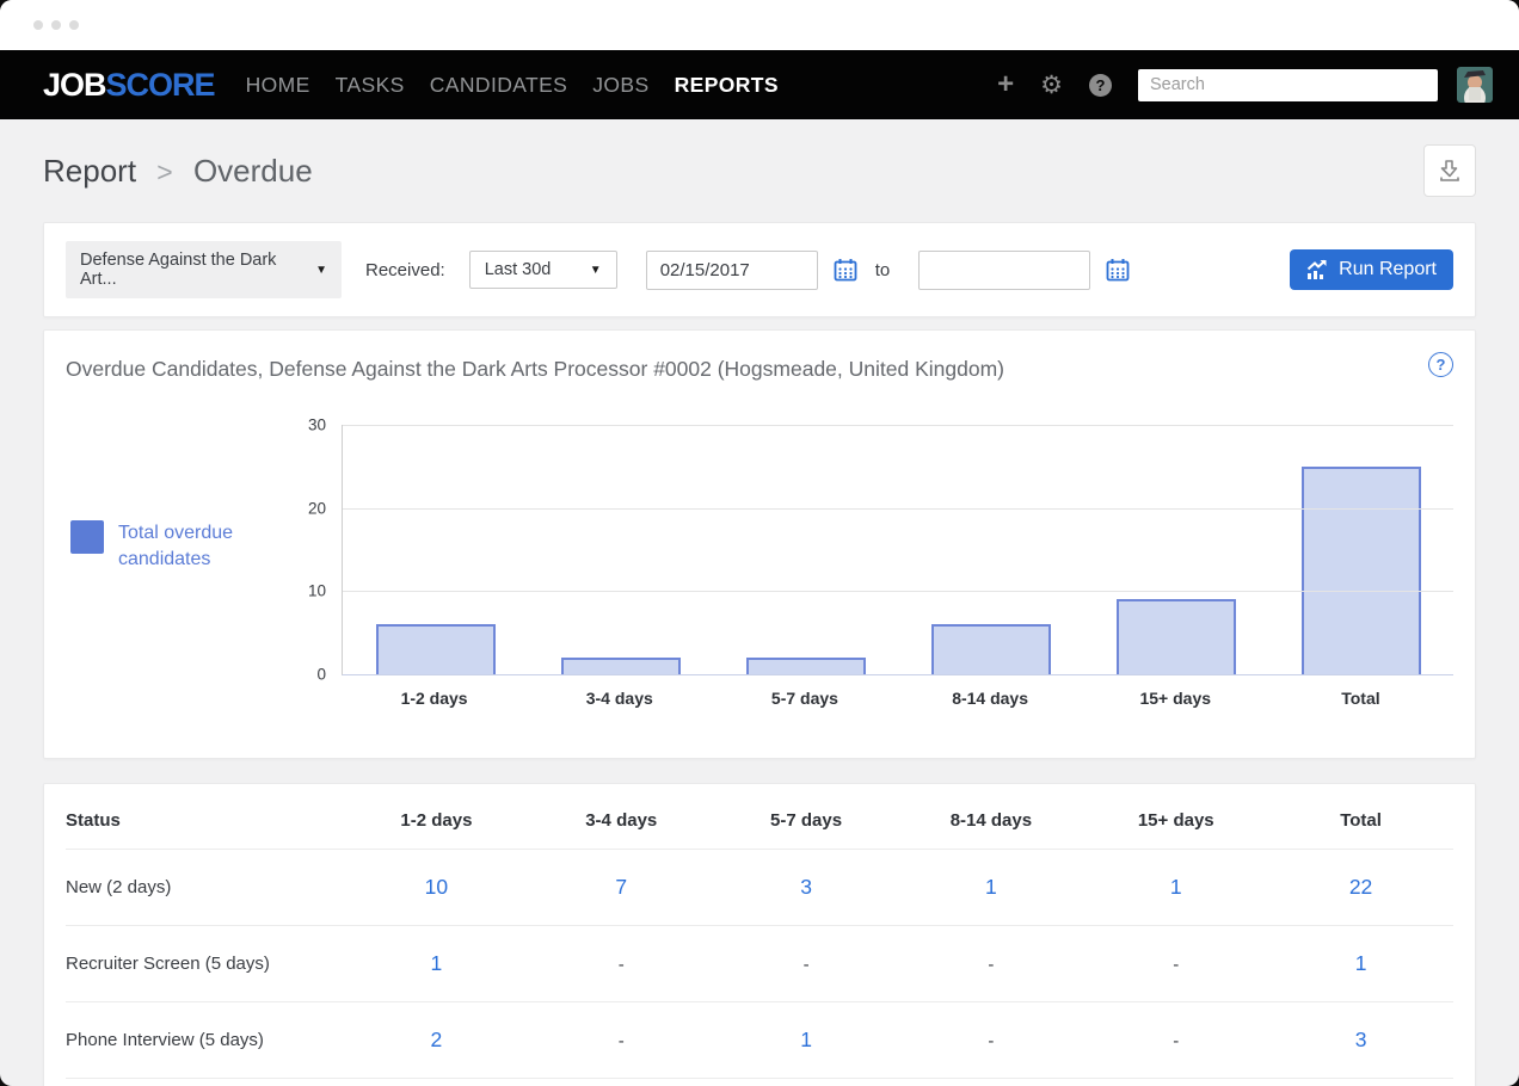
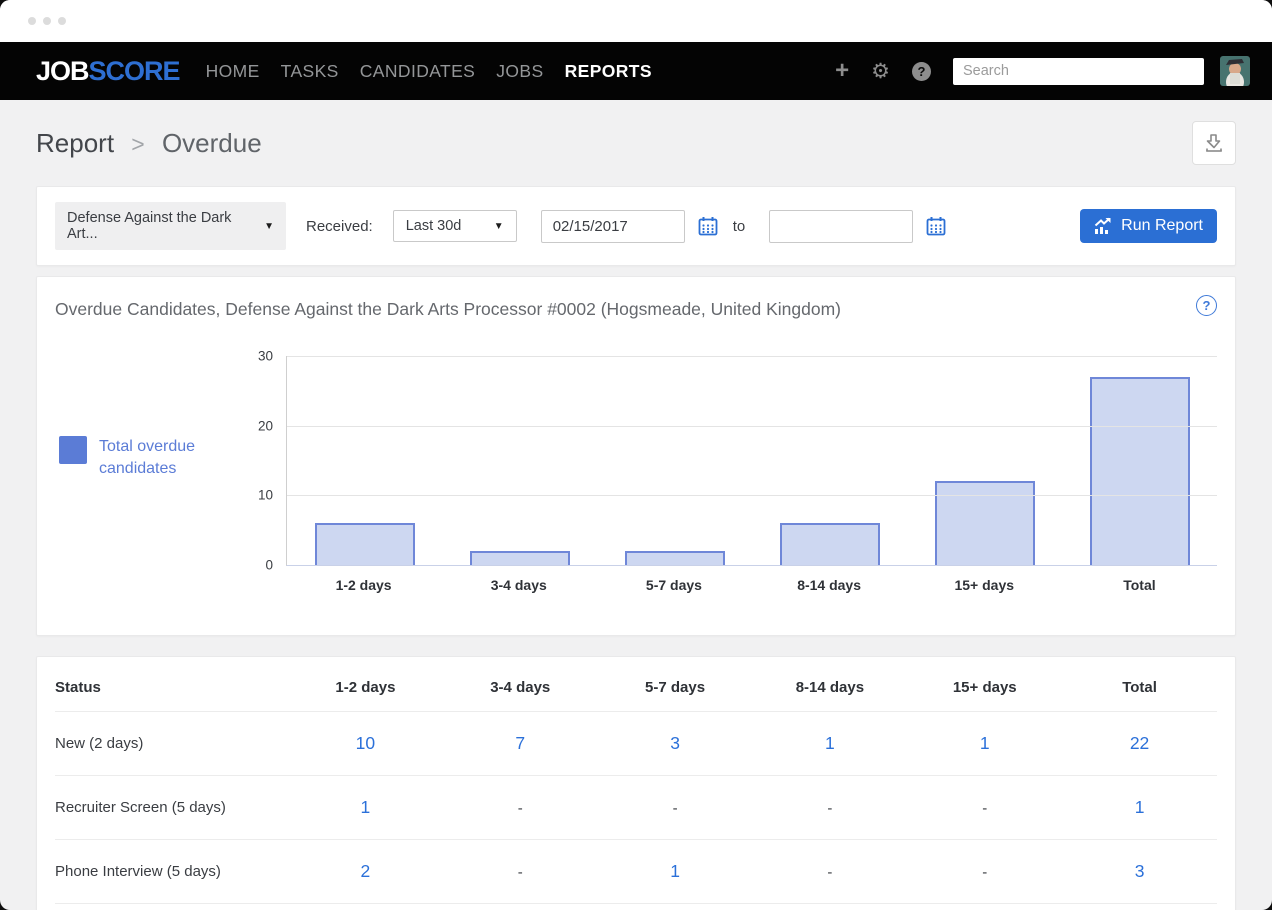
15+ days: 9 -> 12
Total: 25 -> 27
